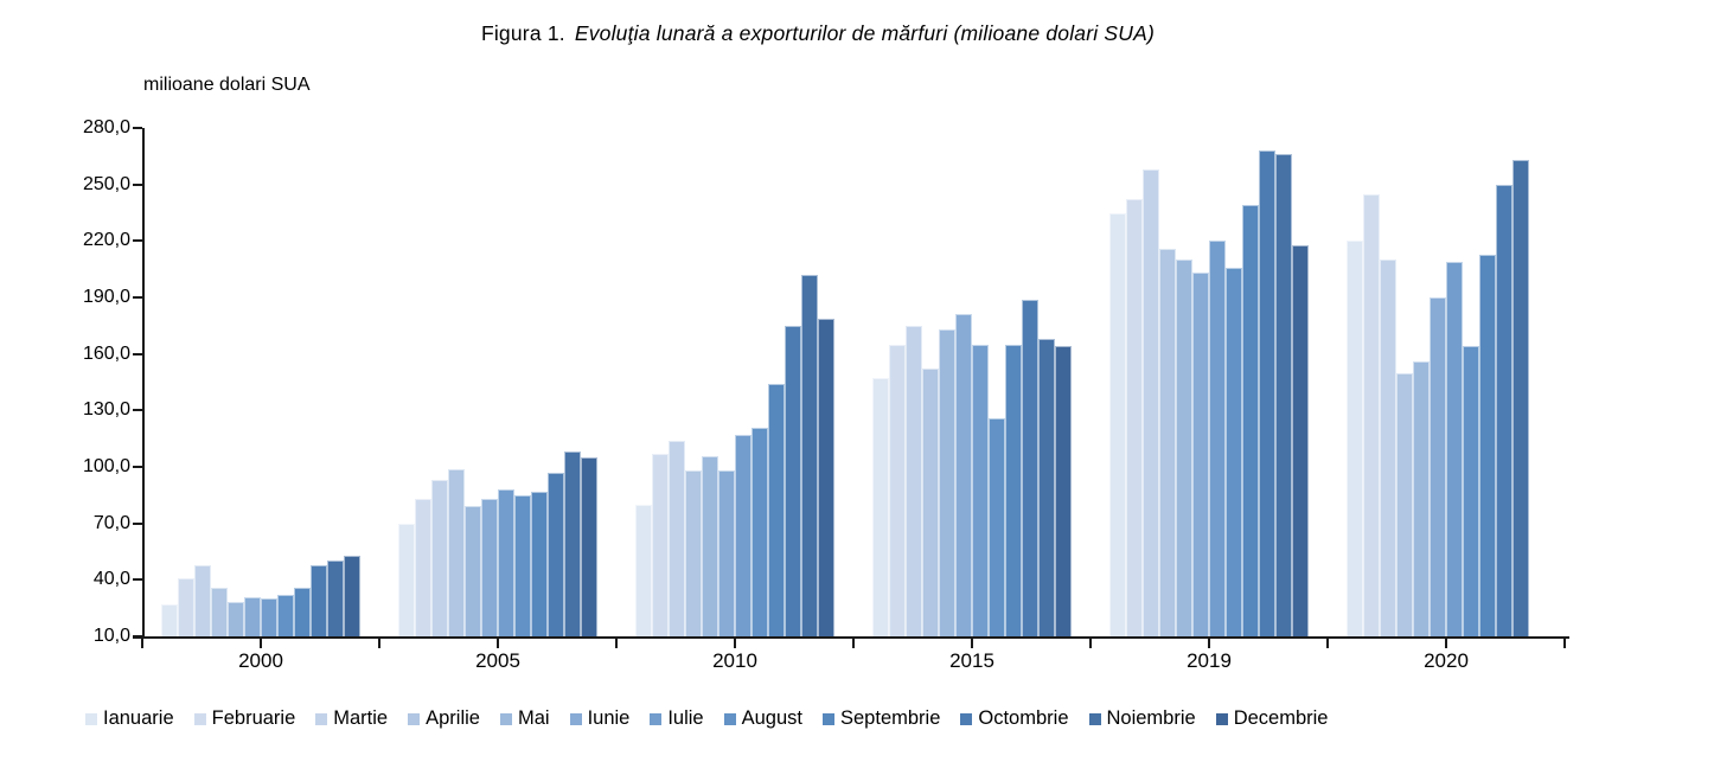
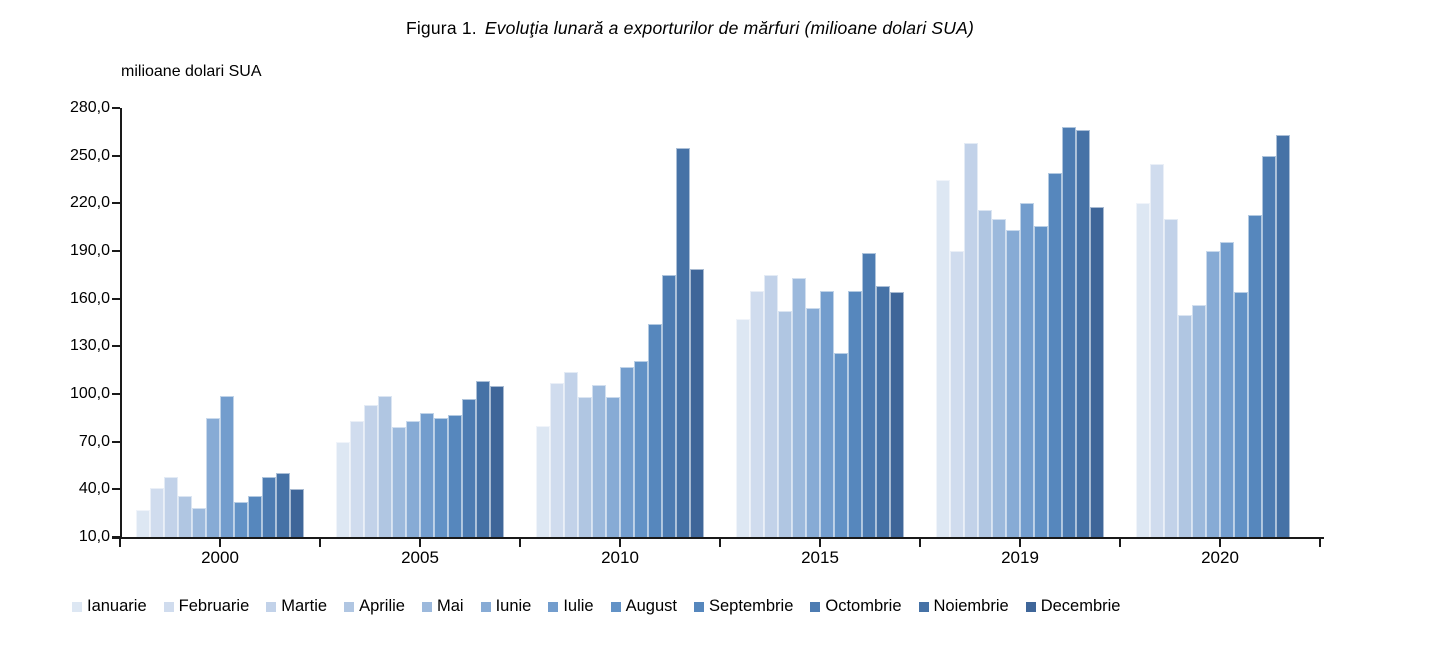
Iunie/2000: 31 -> 85
Iulie/2000: 30 -> 99
Decembrie/2000: 53 -> 40
Noiembrie/2010: 202 -> 255
Iunie/2015: 181 -> 154
Februarie/2019: 242 -> 190
Iulie/2020: 209 -> 196
